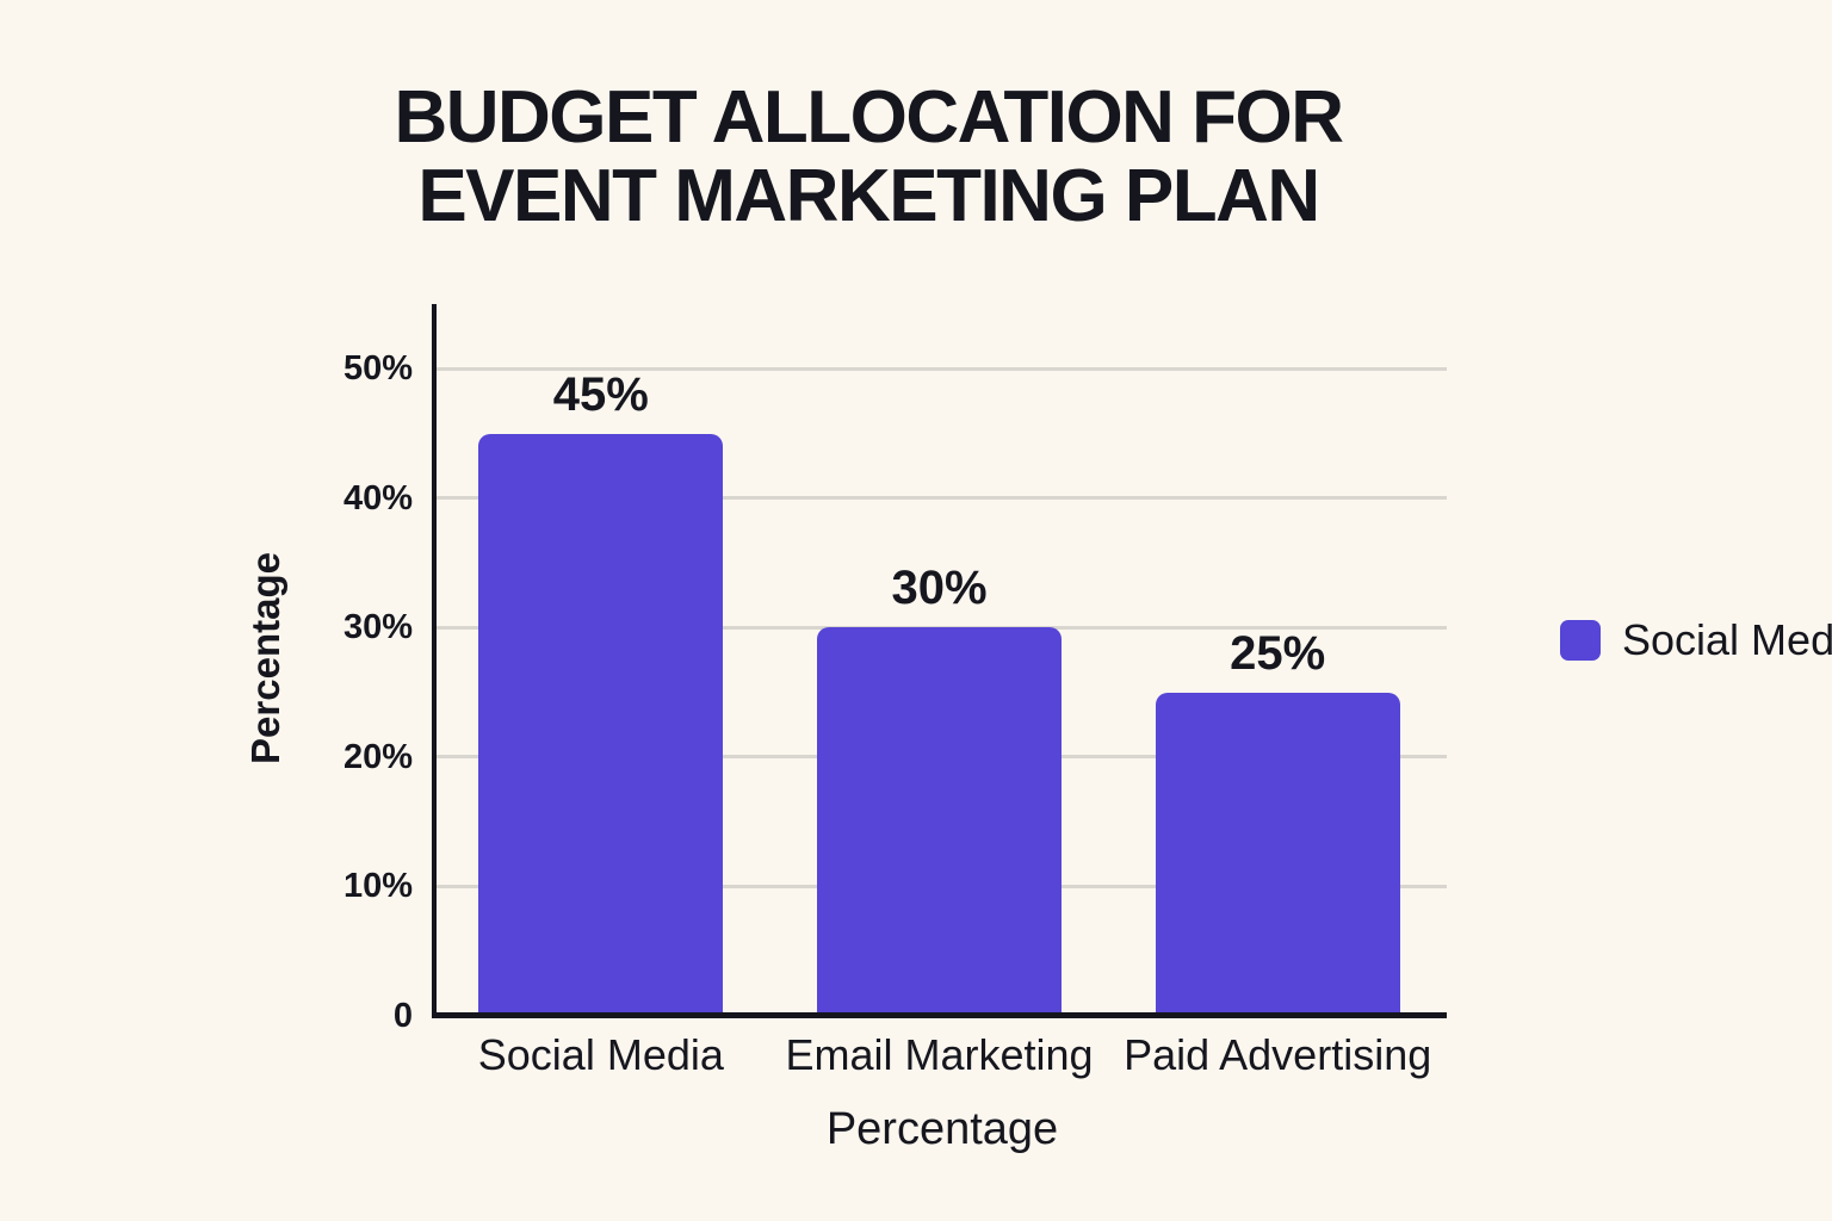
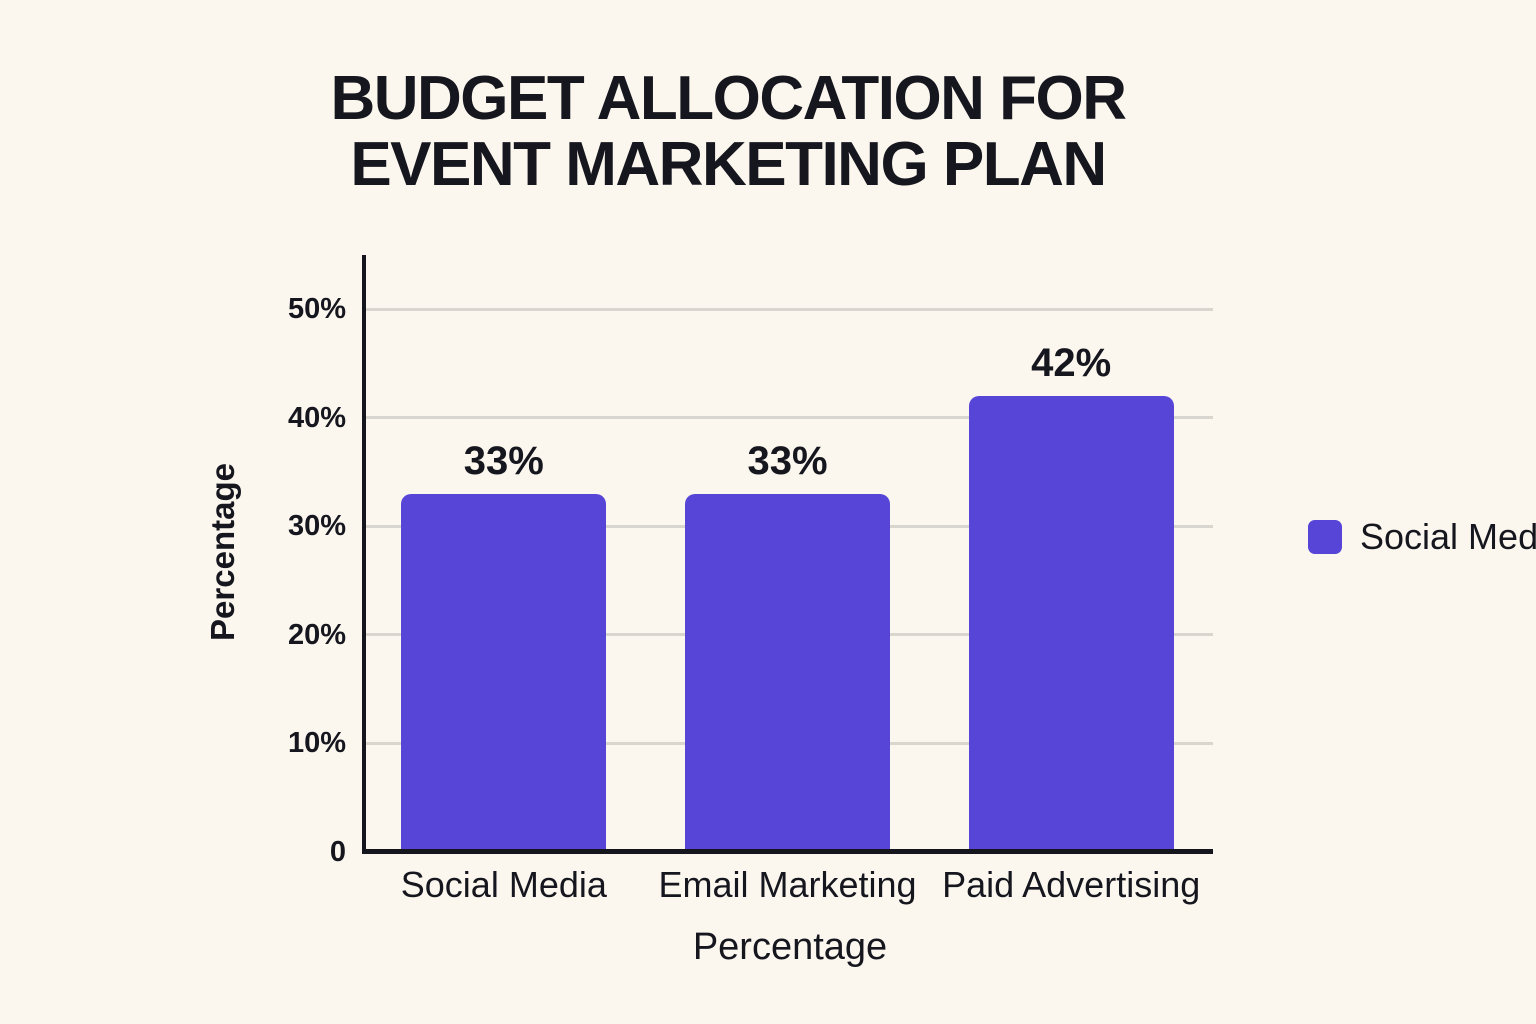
Social Media: 45% -> 33%
Email Marketing: 30% -> 33%
Paid Advertising: 25% -> 42%
